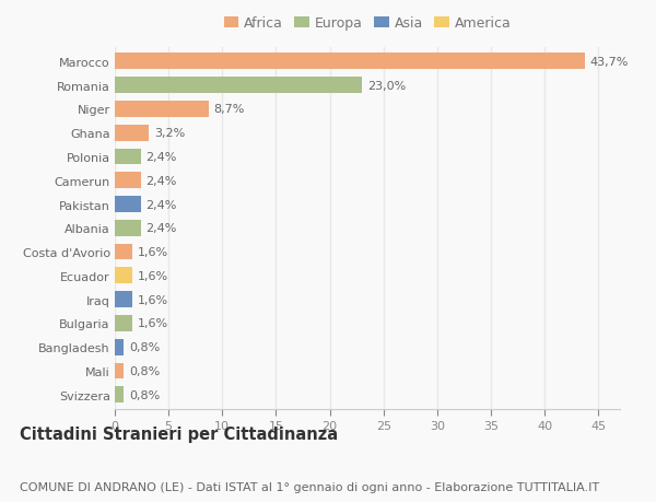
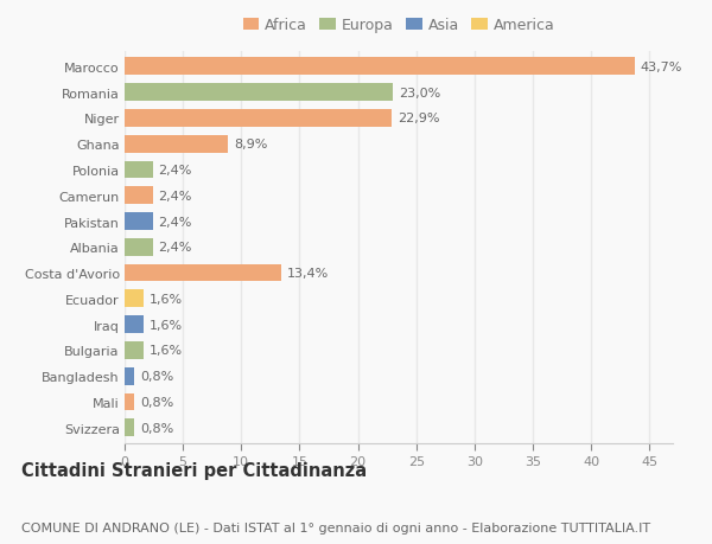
Niger: 8,7% -> 22,9%
Ghana: 3,2% -> 8,9%
Costa d'Avorio: 1,6% -> 13,4%
